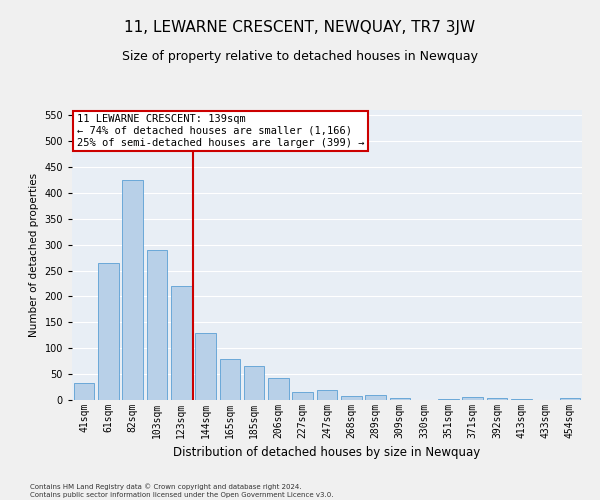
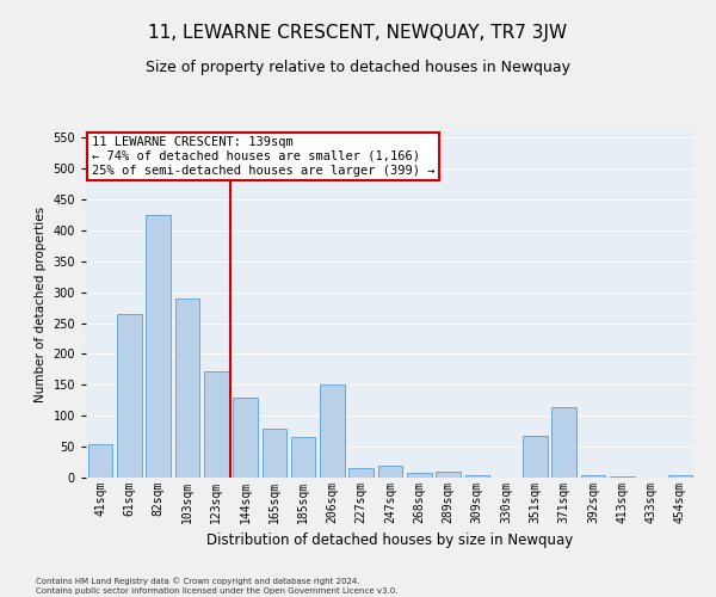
41sqm: 32 -> 54
123sqm: 220 -> 172
206sqm: 42 -> 150
351sqm: 2 -> 68
371sqm: 5 -> 114
